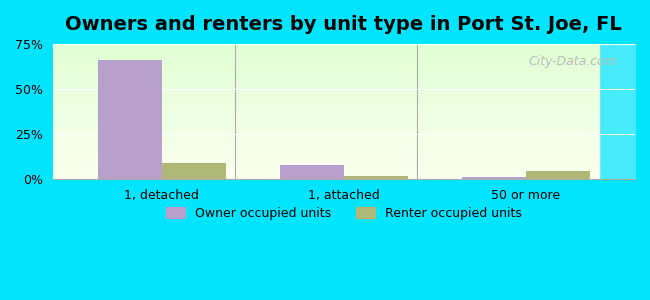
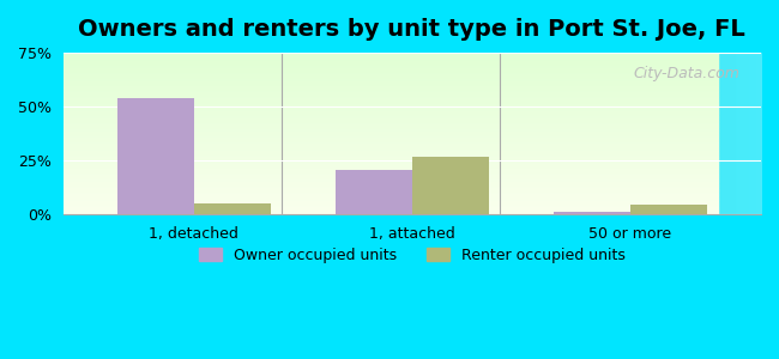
Owner occupied units/1, detached: 66% -> 54%
Renter occupied units/1, detached: 9% -> 5%
Owner occupied units/1, attached: 8% -> 21%
Renter occupied units/1, attached: 2% -> 27%
